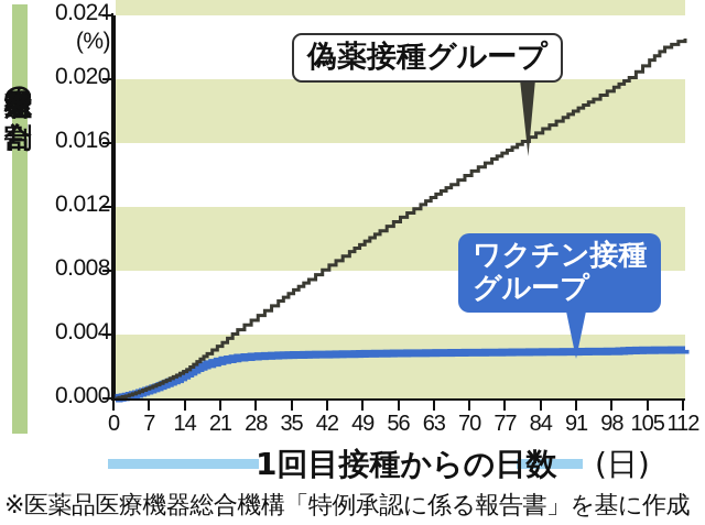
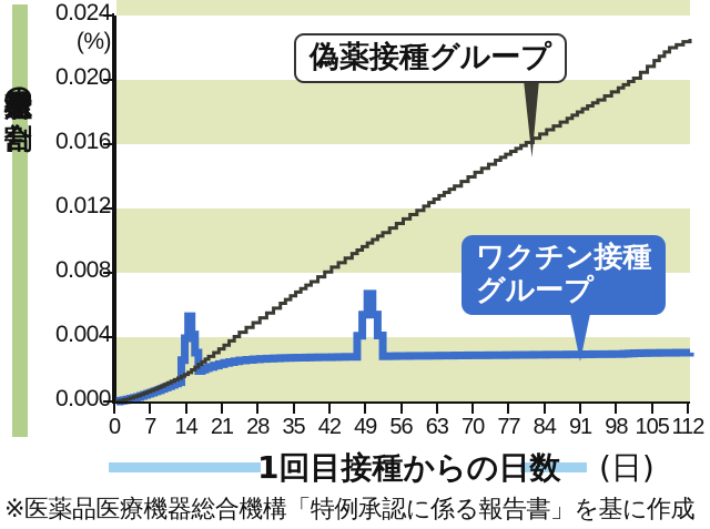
ワクチン接種グループ/14: 0.0015 -> 0.0053
ワクチン接種グループ/49: 0.0028 -> 0.0067
